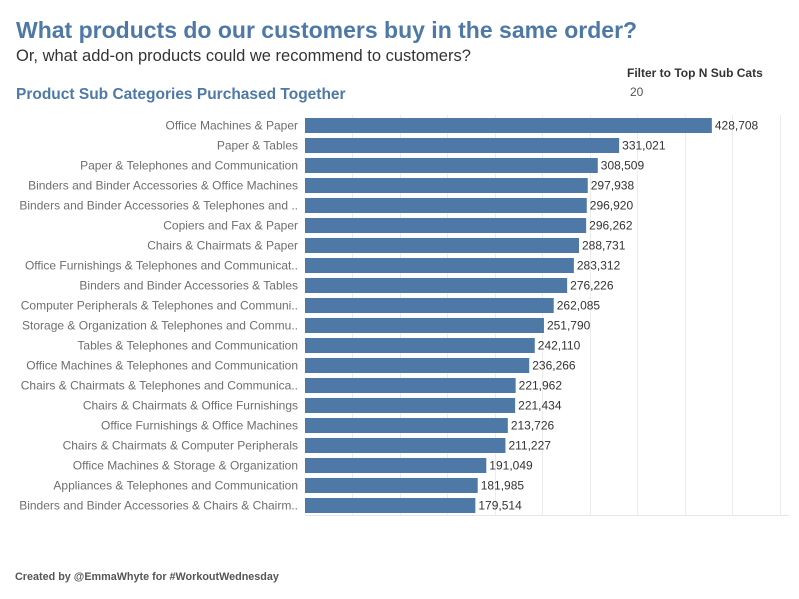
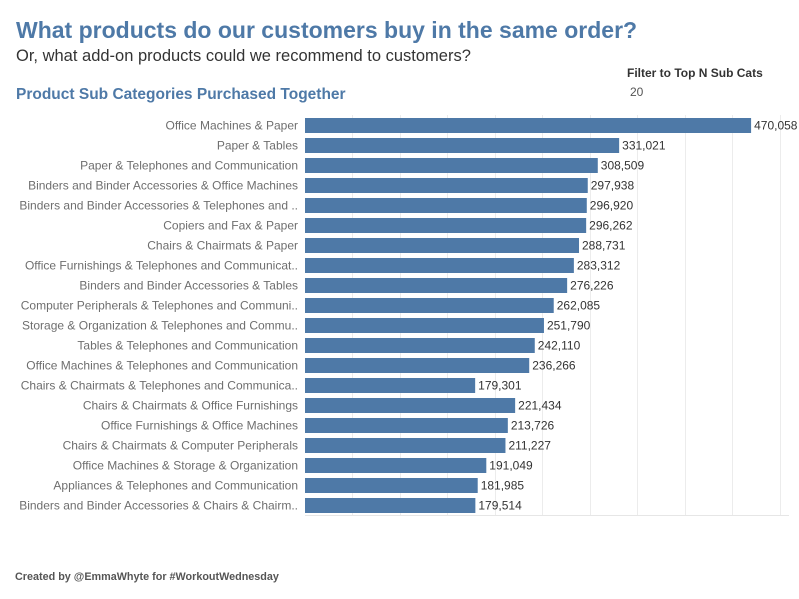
Office Machines & Paper: 428,708 -> 470,058
Chairs & Chairmats & Telephones and Communica..: 221,962 -> 179,301
